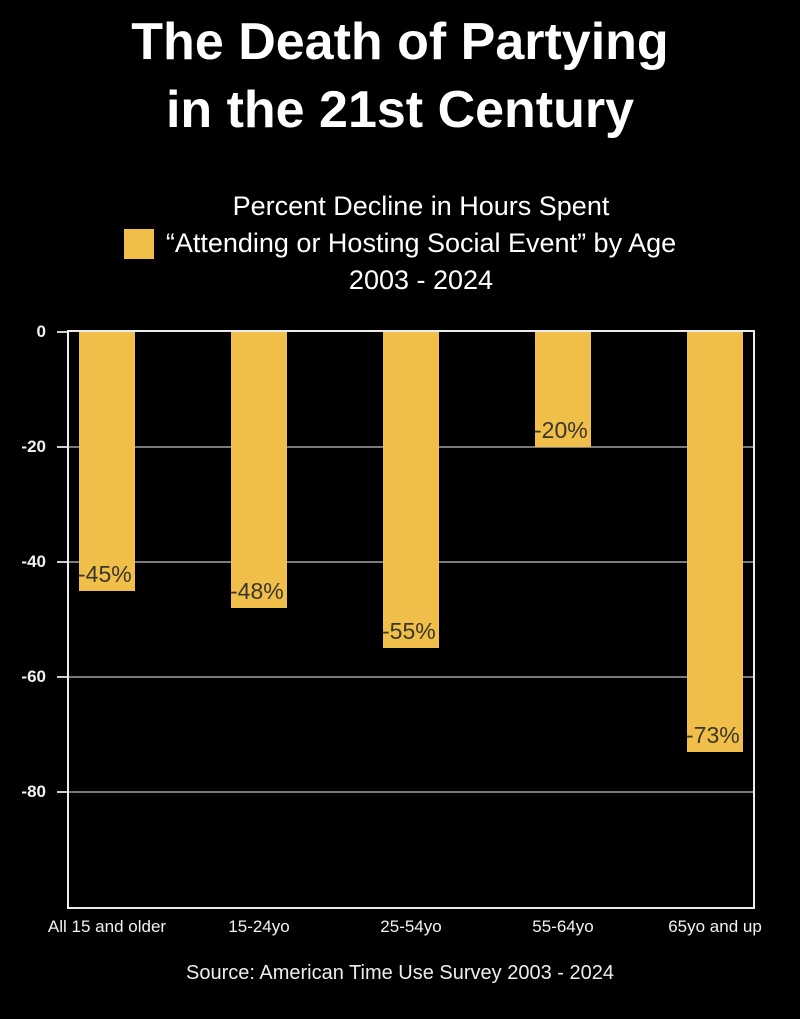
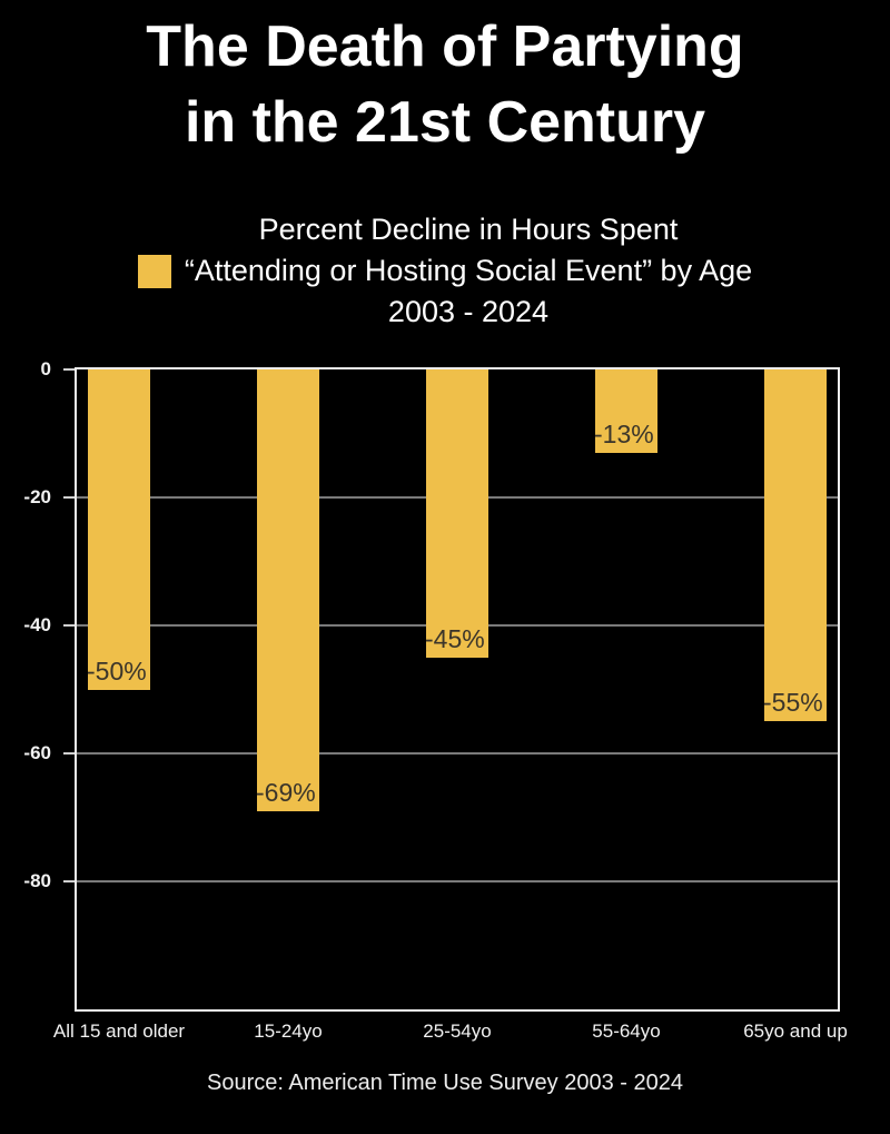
All 15 and older: -45% -> -50%
15-24yo: -48% -> -69%
25-54yo: -55% -> -45%
55-64yo: -20% -> -13%
65yo and up: -73% -> -55%
